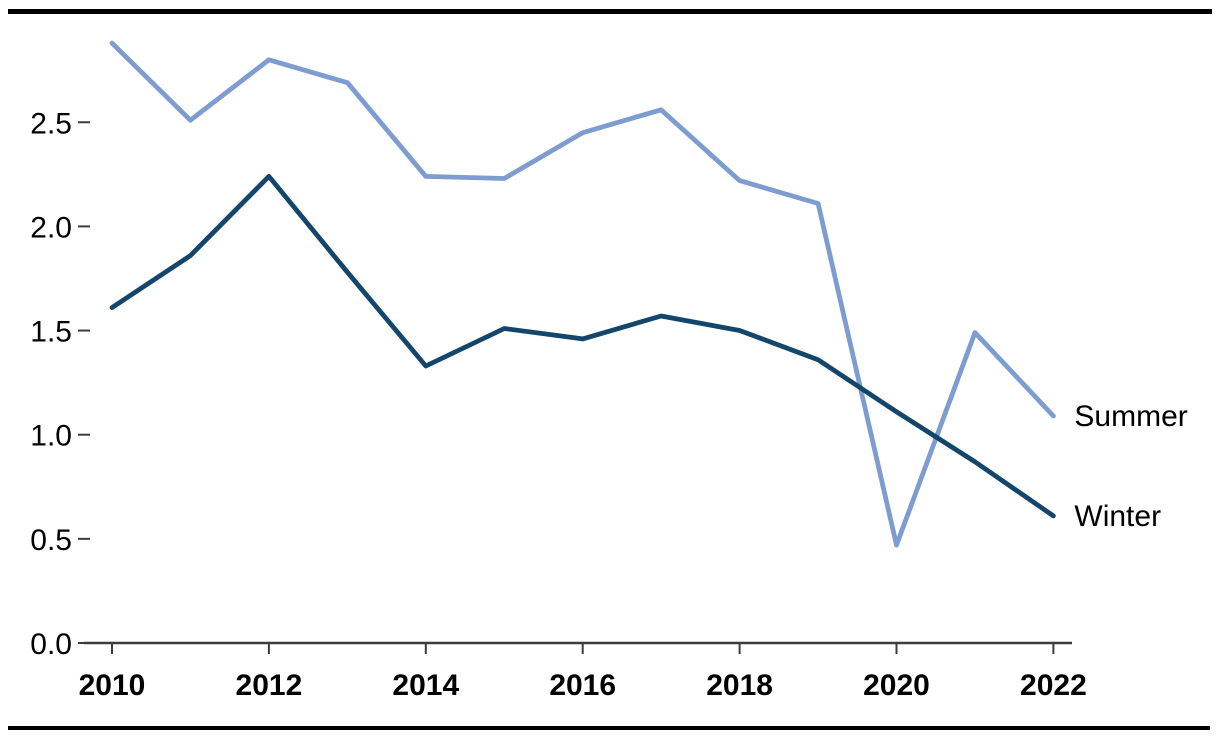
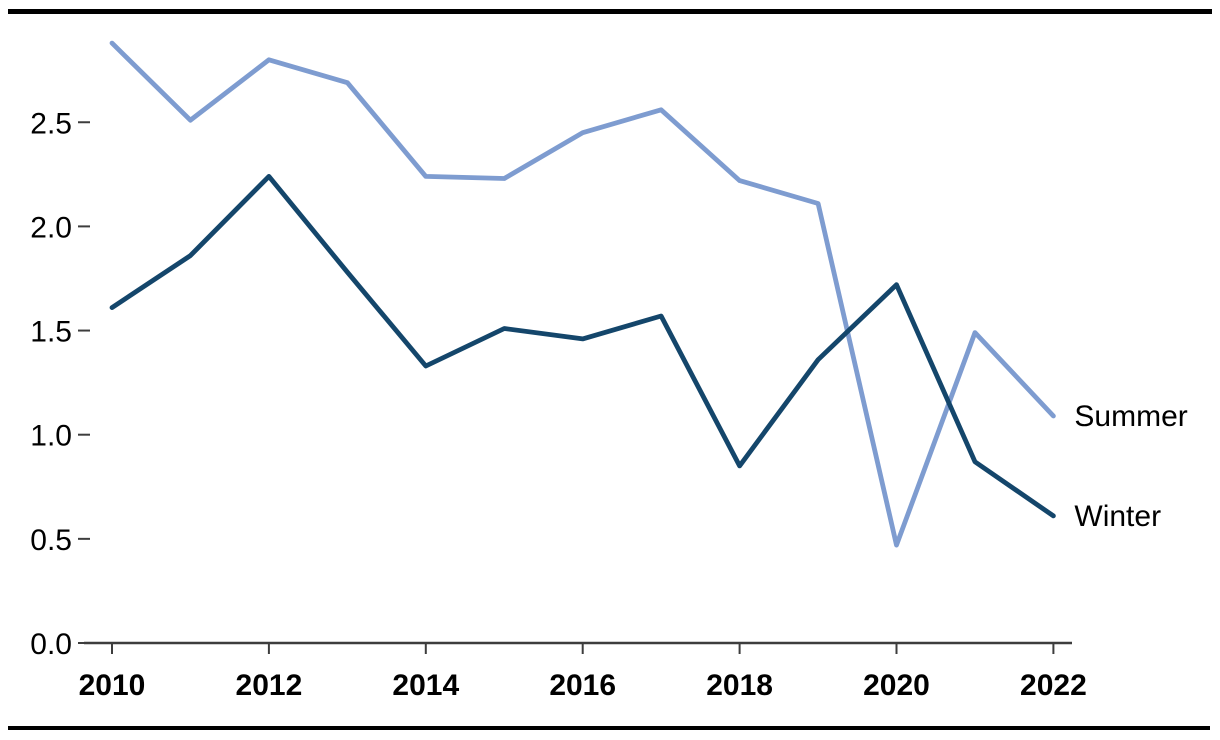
Winter/2018: 1.50 -> 0.85
Winter/2020: 1.11 -> 1.72
